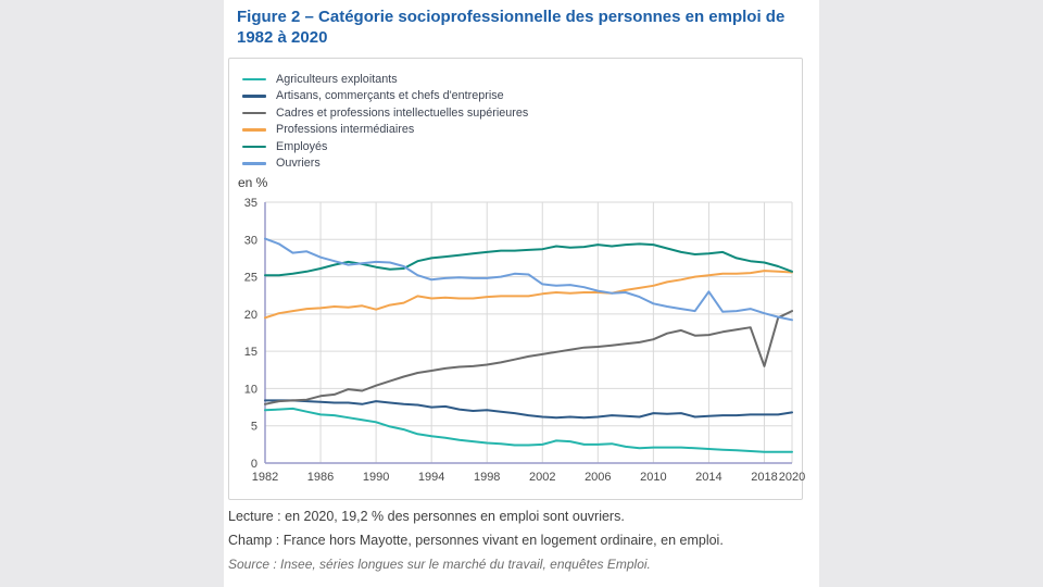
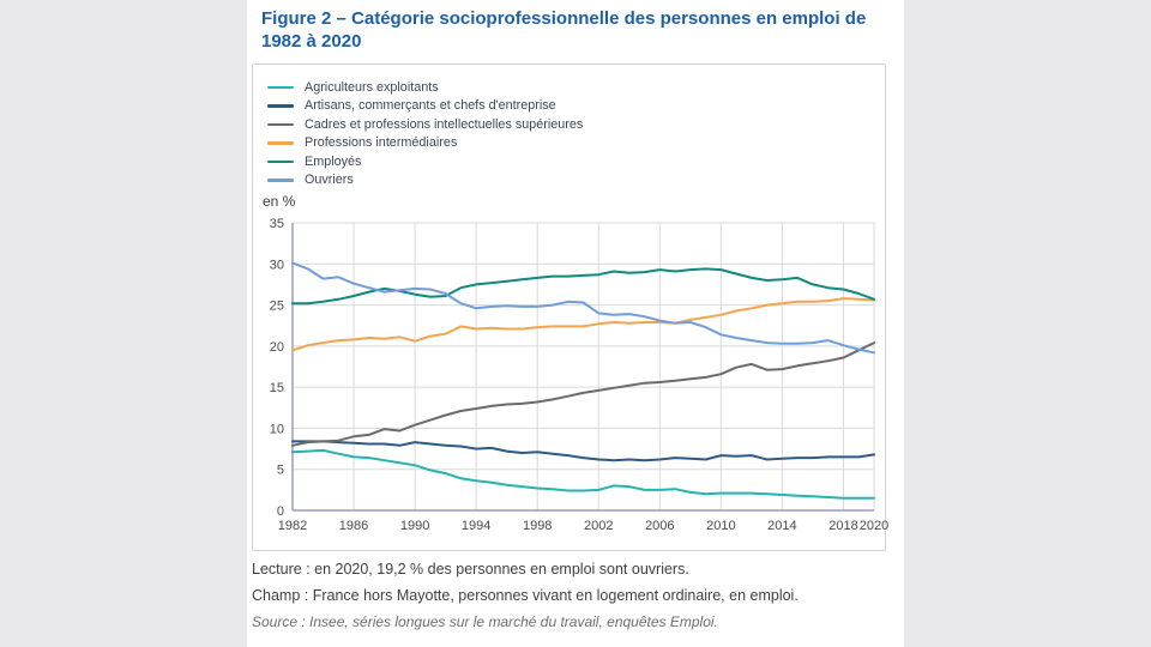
Ouvriers/2014: 23 -> 20
Cadres et professions intellectuelles supérieures/2018: 13 -> 19
